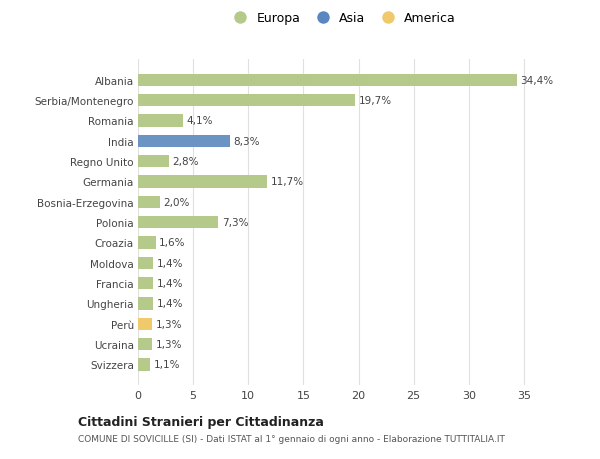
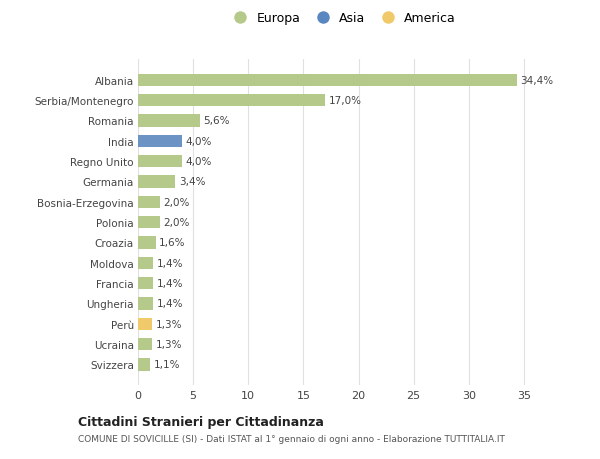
Serbia/Montenegro: 19,7% -> 17,0%
Romania: 4,1% -> 5,6%
India: 8,3% -> 4,0%
Regno Unito: 2,8% -> 4,0%
Germania: 11,7% -> 3,4%
Polonia: 7,3% -> 2,0%
